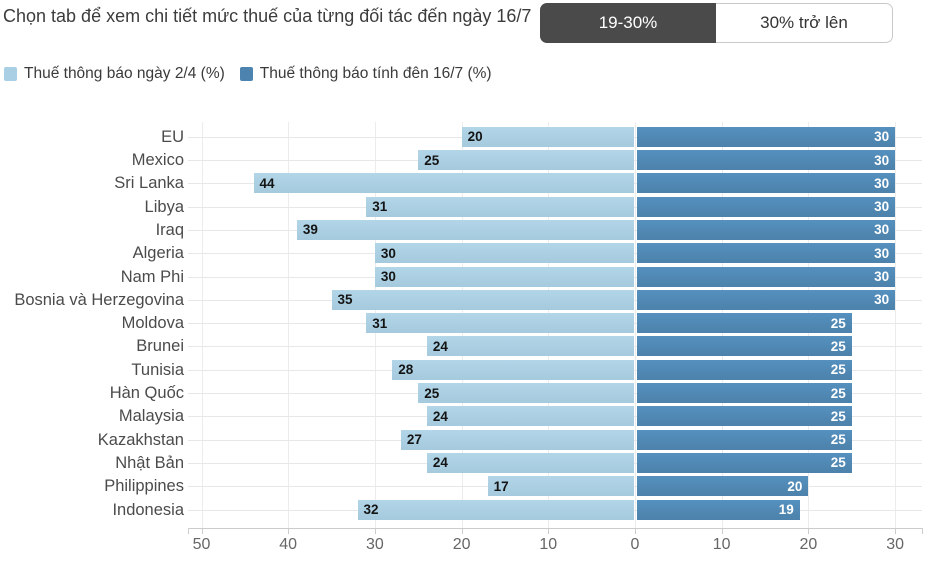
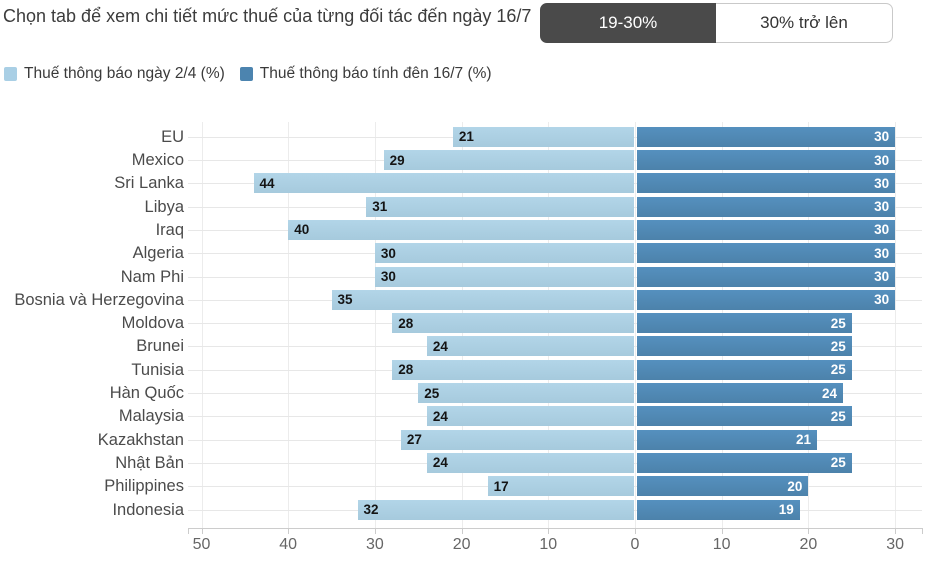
Thuế thông báo ngày 2/4 (%)/EU: 20 -> 21
Thuế thông báo ngày 2/4 (%)/Mexico: 25 -> 29
Thuế thông báo ngày 2/4 (%)/Iraq: 39 -> 40
Thuế thông báo ngày 2/4 (%)/Moldova: 31 -> 28
Thuế thông báo tính đên 16/7 (%)/Hàn Quốc: 25 -> 24
Thuế thông báo tính đên 16/7 (%)/Kazakhstan: 25 -> 21
